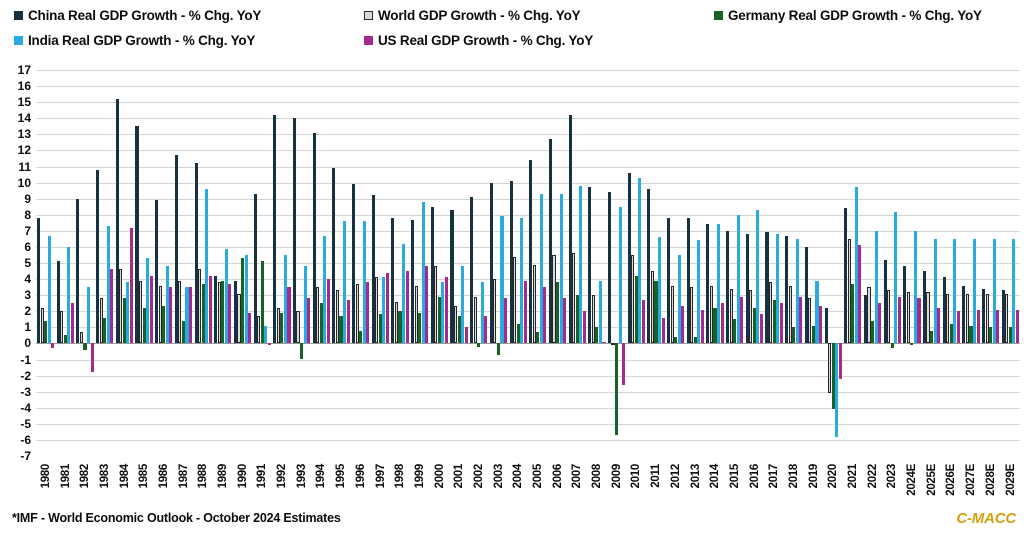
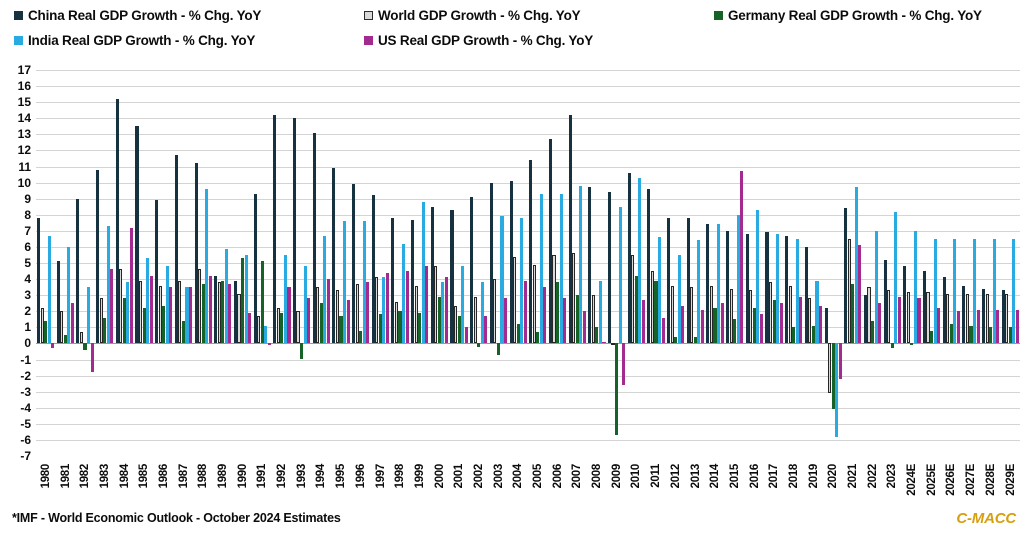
US Real GDP Growth - % Chg. YoY/2015: 2.9 -> 10.7
